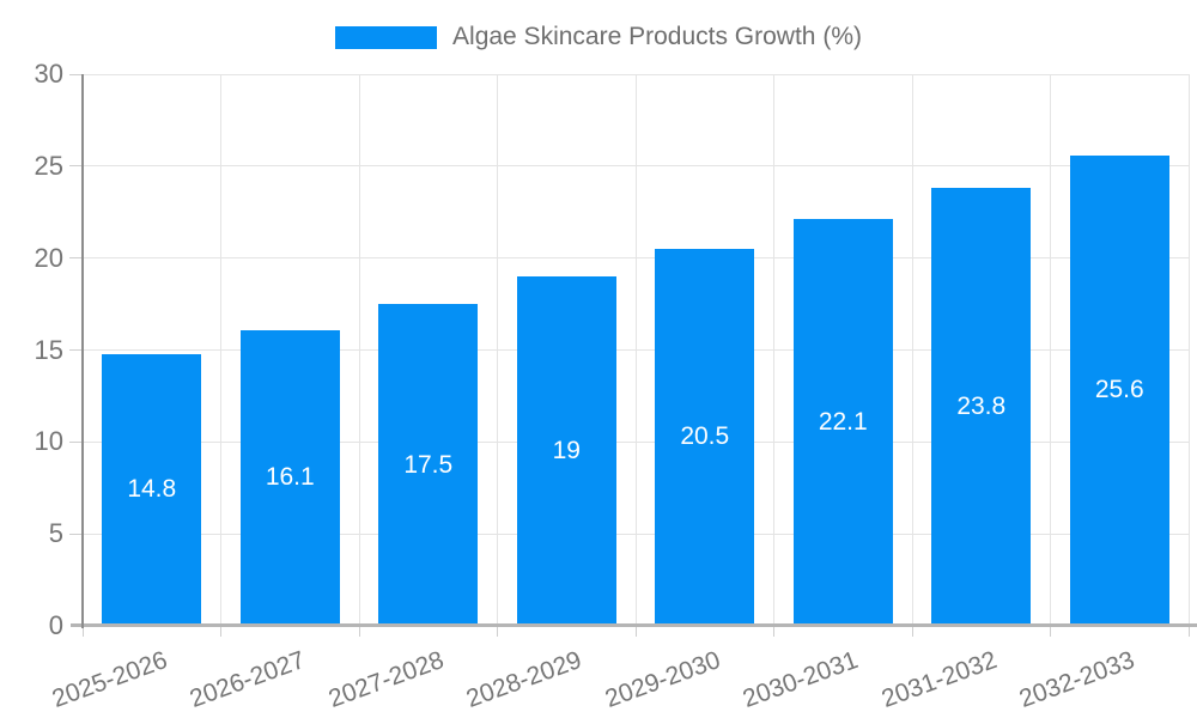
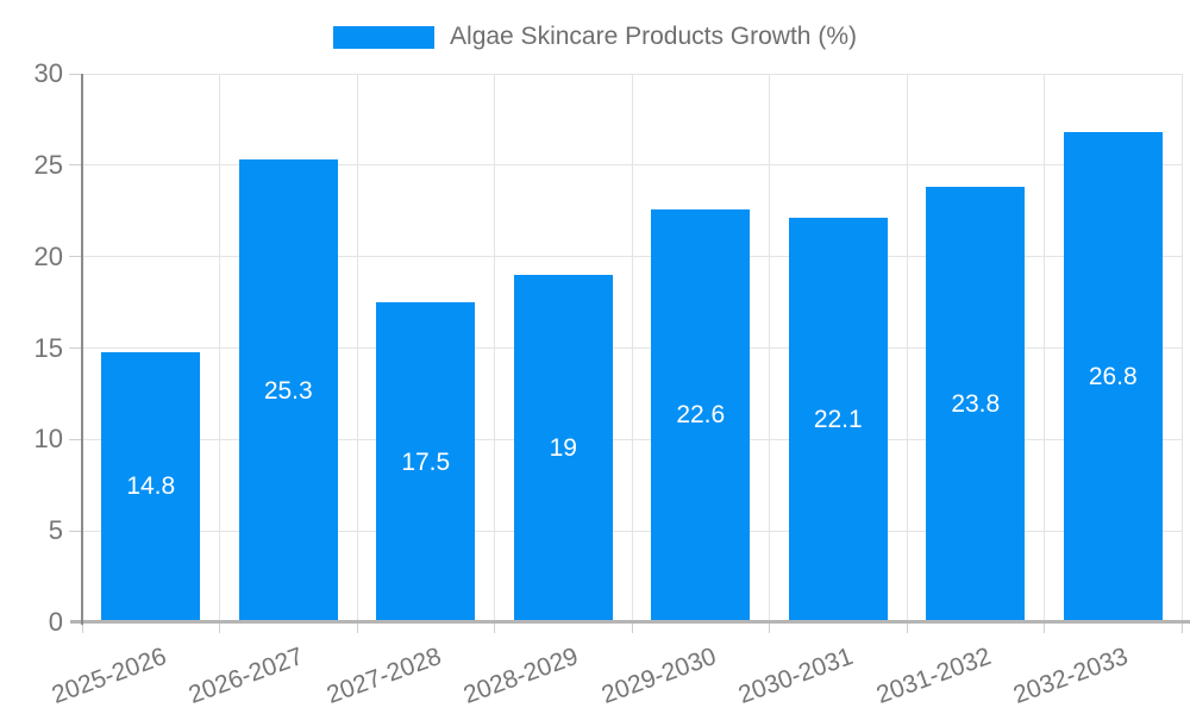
2026-2027: 16.1 -> 25.3
2029-2030: 20.5 -> 22.6
2032-2033: 25.6 -> 26.8
